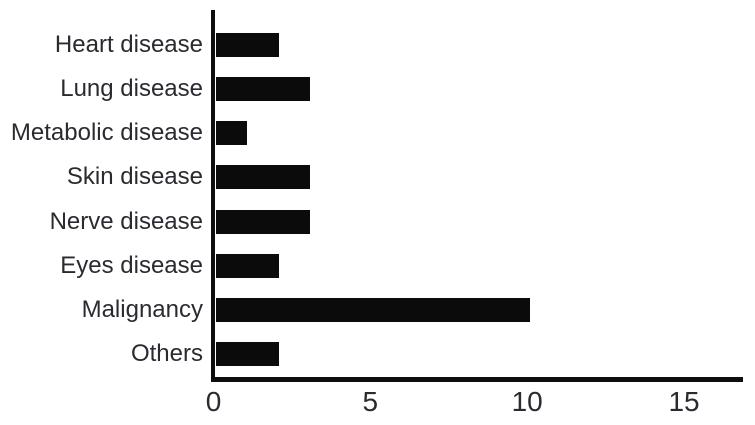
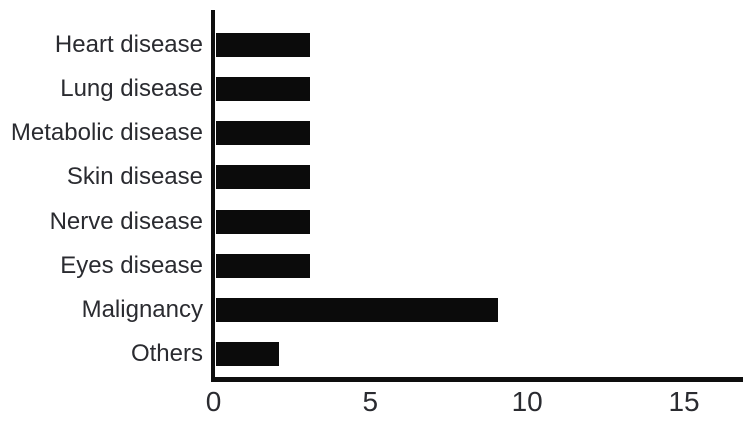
Heart disease: 2 -> 3
Metabolic disease: 1 -> 3
Eyes disease: 2 -> 3
Malignancy: 10 -> 9
